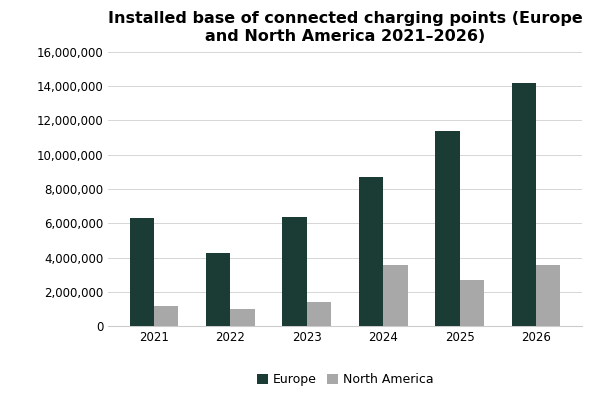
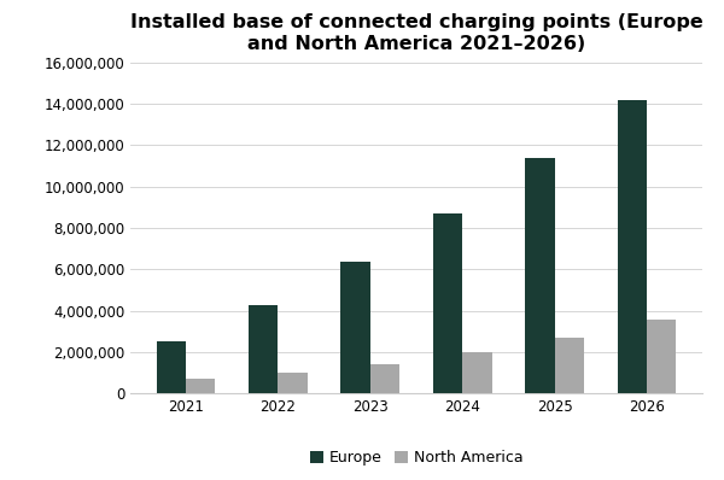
Europe/2021: 6,300,000 -> 2,500,000
North America/2021: 1,200,000 -> 700,000
North America/2024: 3,600,000 -> 2,000,000
